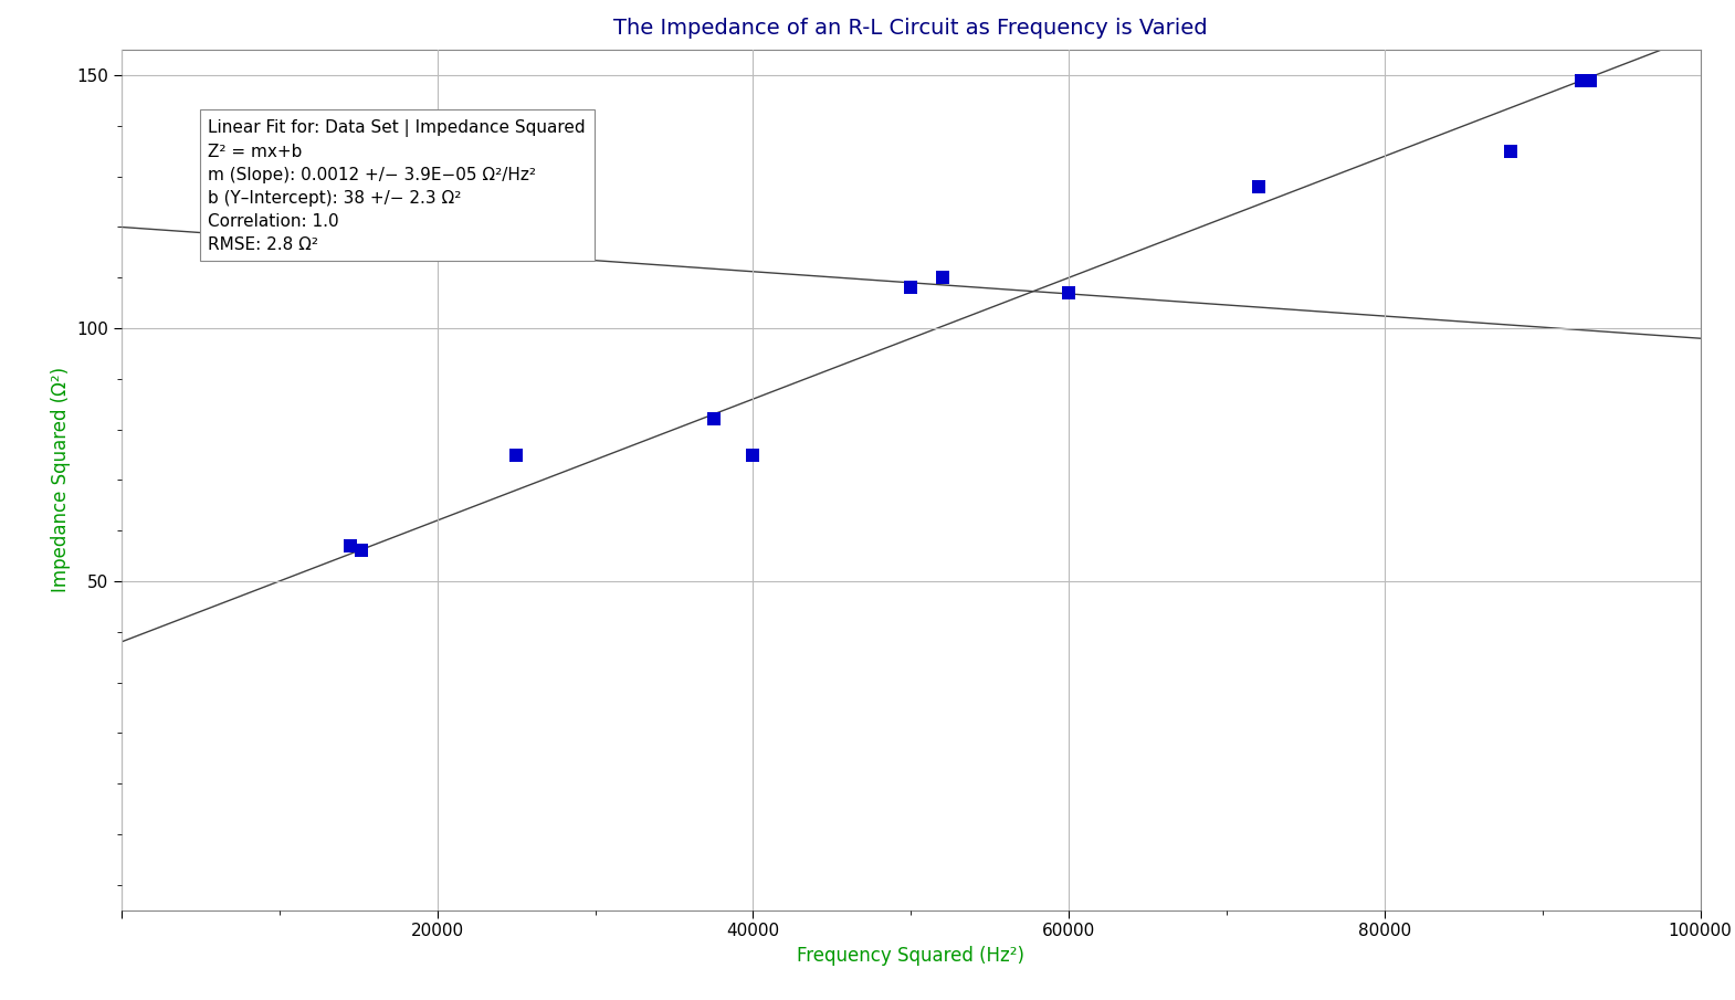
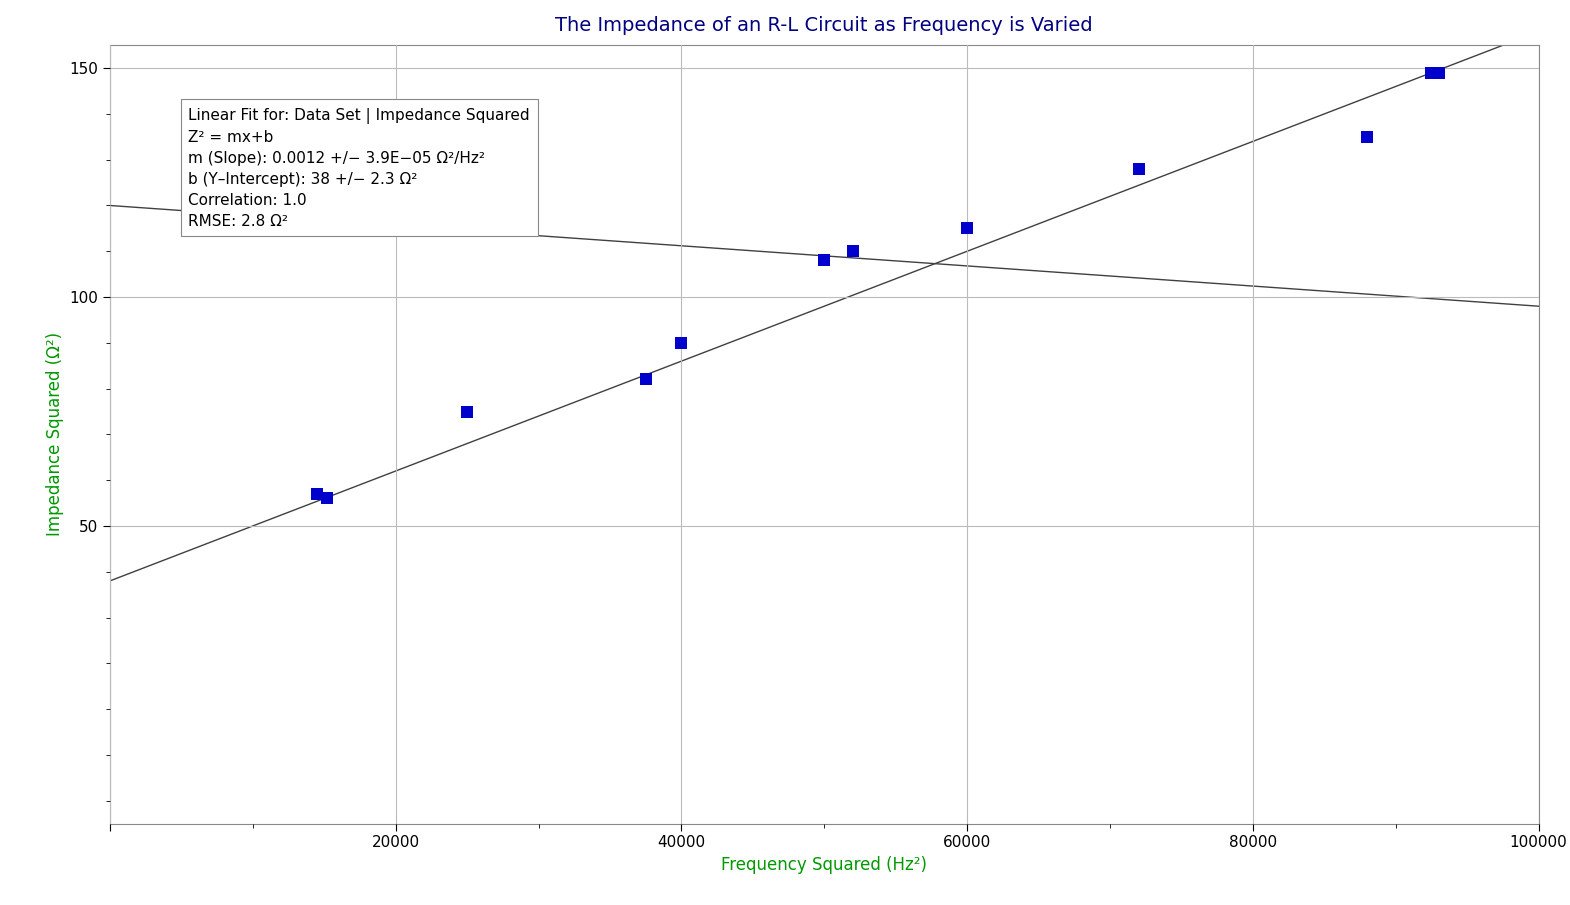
40000: 75 -> 90
60000: 107 -> 115
